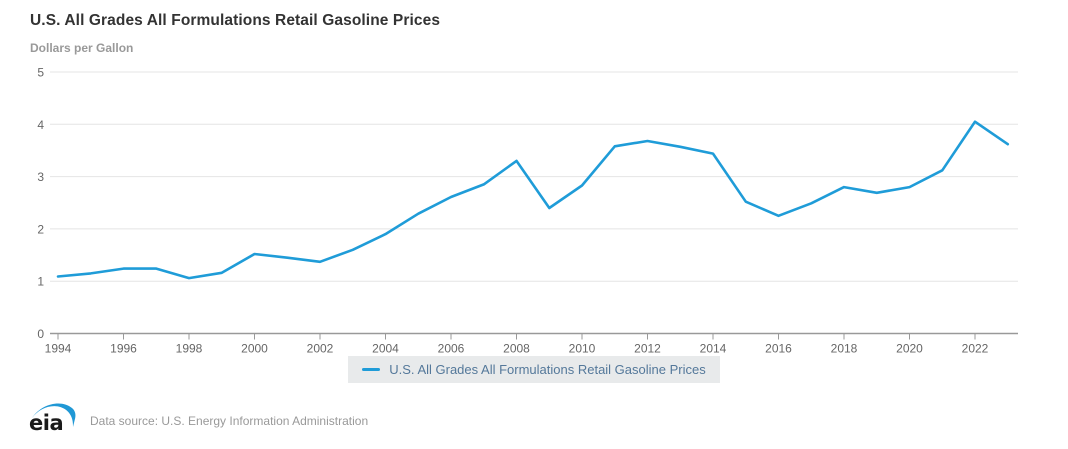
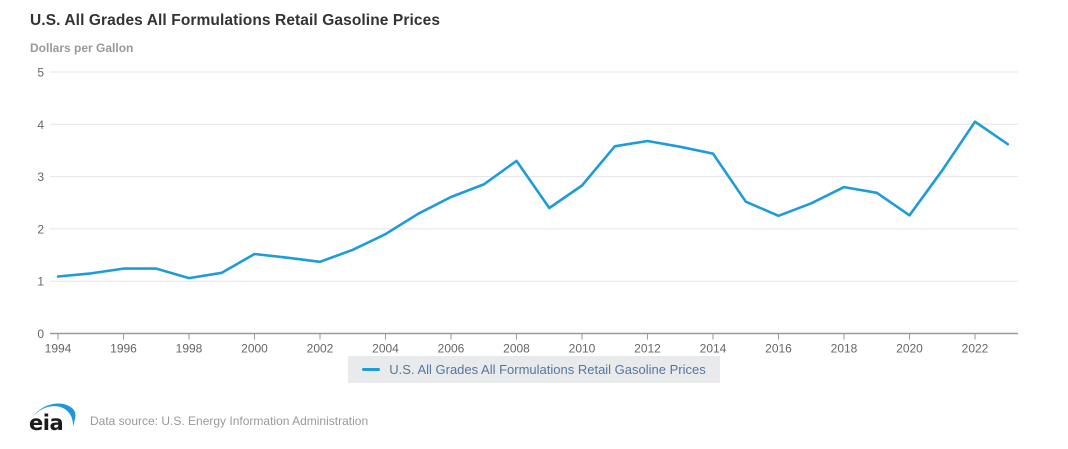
2020: 2.8 -> 2.3
